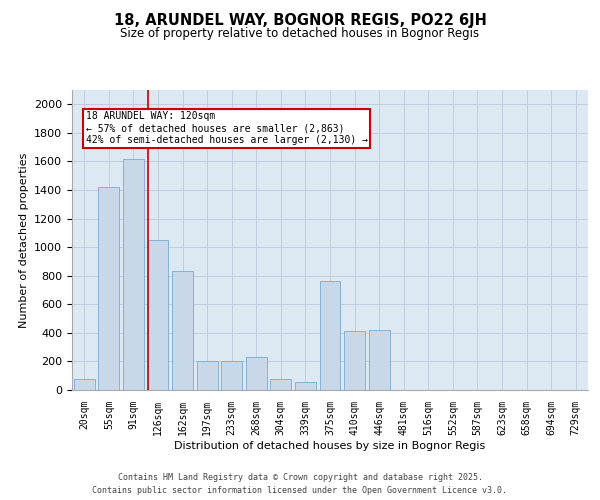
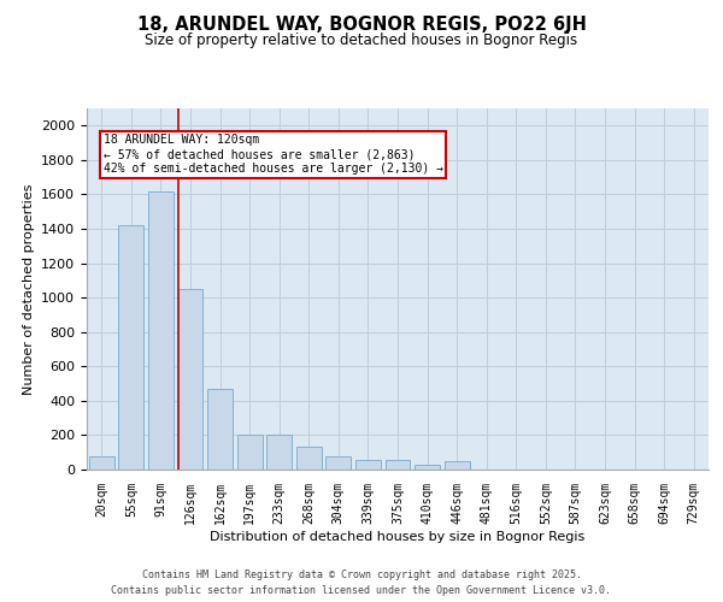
162sqm: 830 -> 470
268sqm: 230 -> 130
375sqm: 760 -> 60
410sqm: 410 -> 30
446sqm: 420 -> 50
